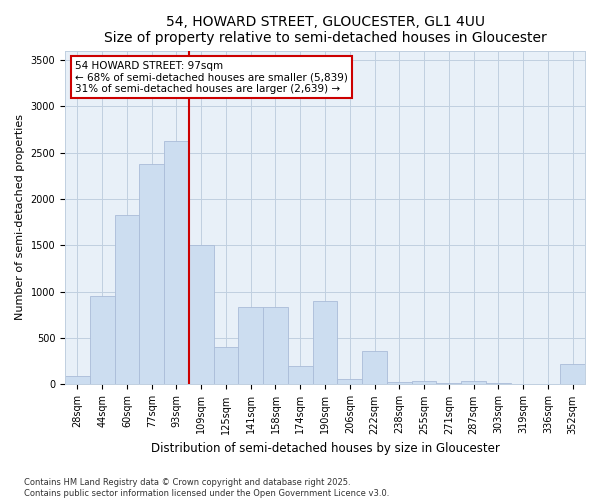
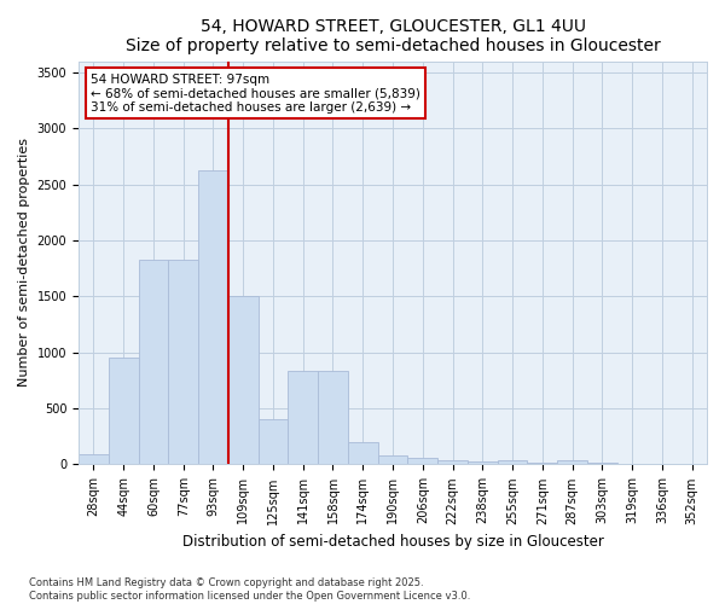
77sqm: 2380 -> 1830
190sqm: 900 -> 80
222sqm: 360 -> 40
352sqm: 220 -> 0
